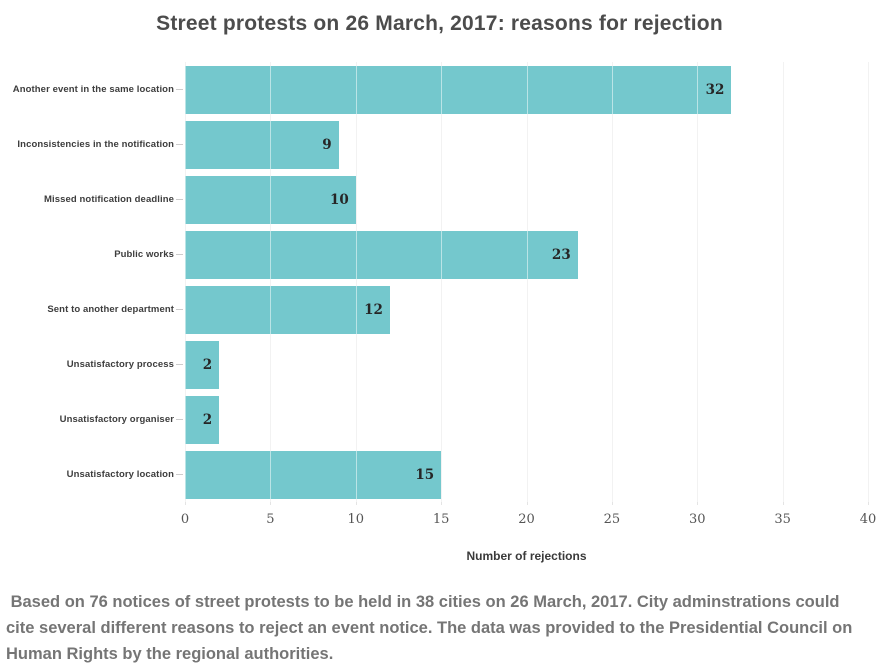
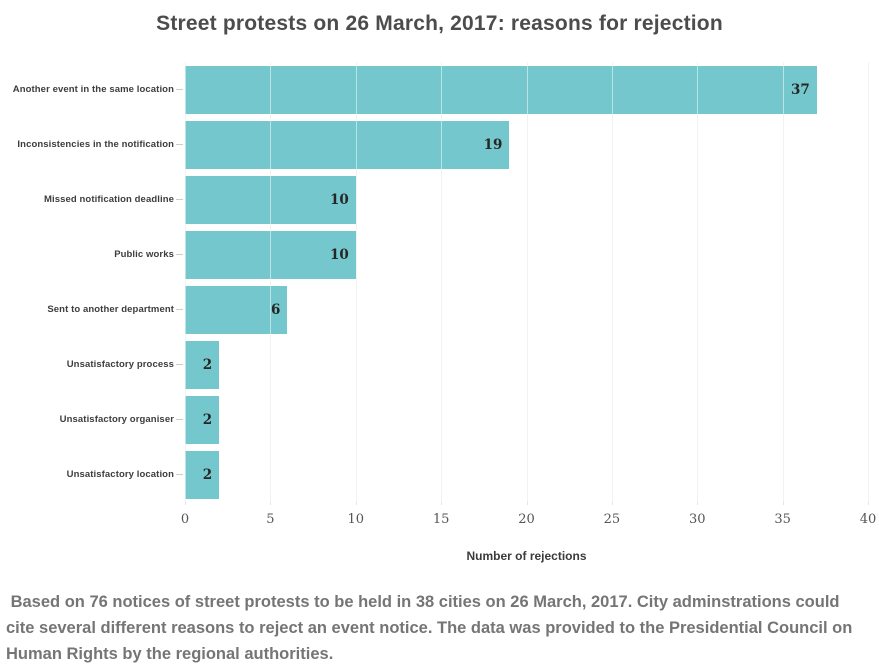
Another event in the same location: 32 -> 37
Inconsistencies in the notification: 9 -> 19
Public works: 23 -> 10
Sent to another department: 12 -> 6
Unsatisfactory location: 15 -> 2
